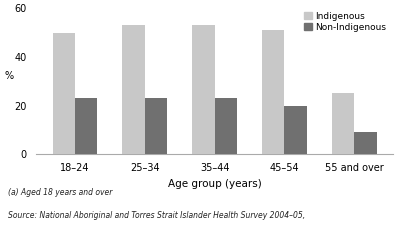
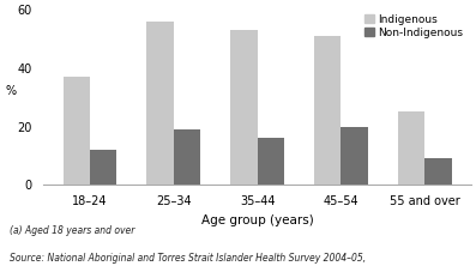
Indigenous/18–24: 50 -> 37
Non-Indigenous/18–24: 23 -> 12
Indigenous/25–34: 53 -> 56
Non-Indigenous/25–34: 23 -> 19
Non-Indigenous/35–44: 23 -> 16
